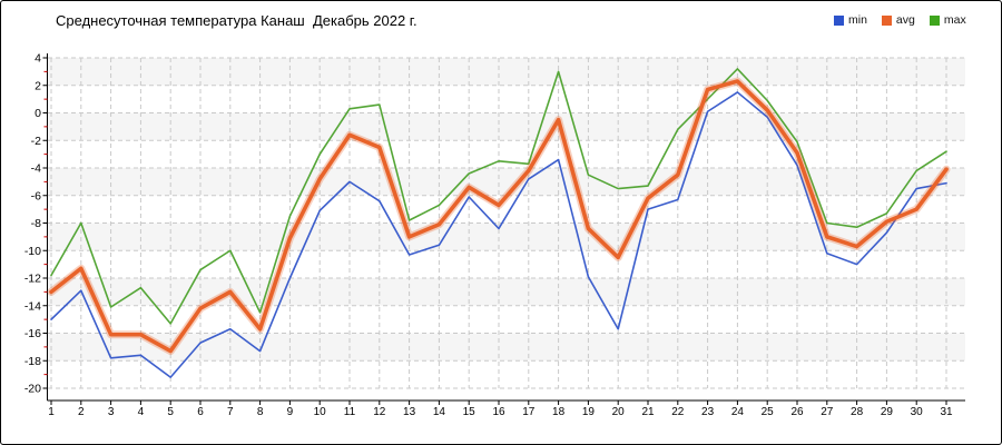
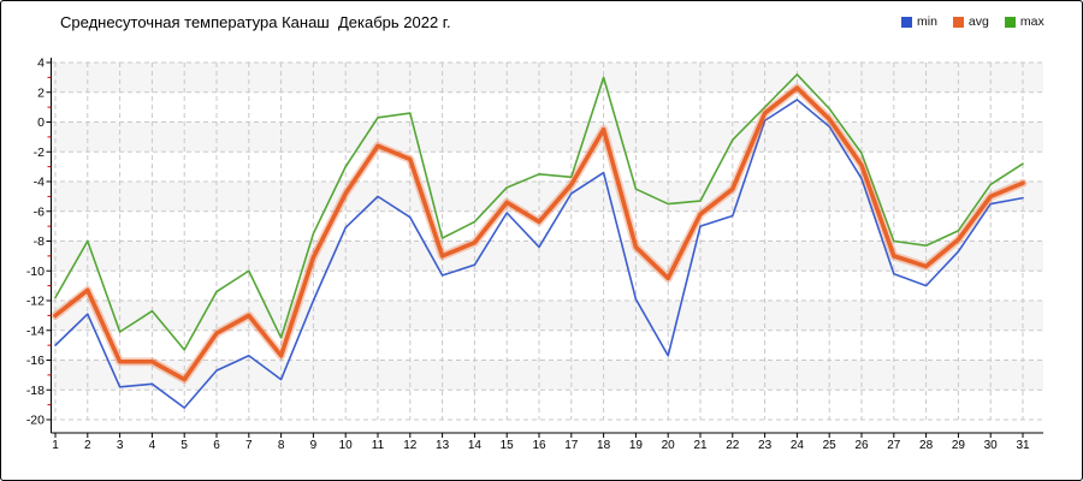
avg/23: 1.7 -> 0.6
avg/30: -7.0 -> -5.0
